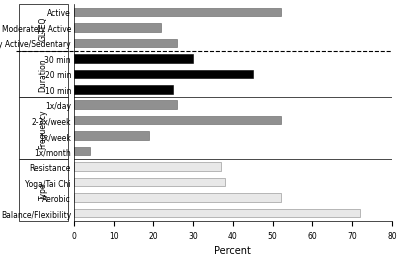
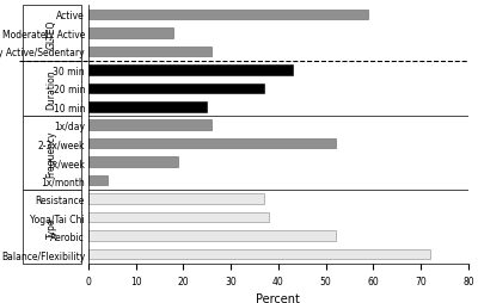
Active: 52 -> 59
Moderately Active: 22 -> 18
30 min: 30 -> 43
20 min: 45 -> 37
